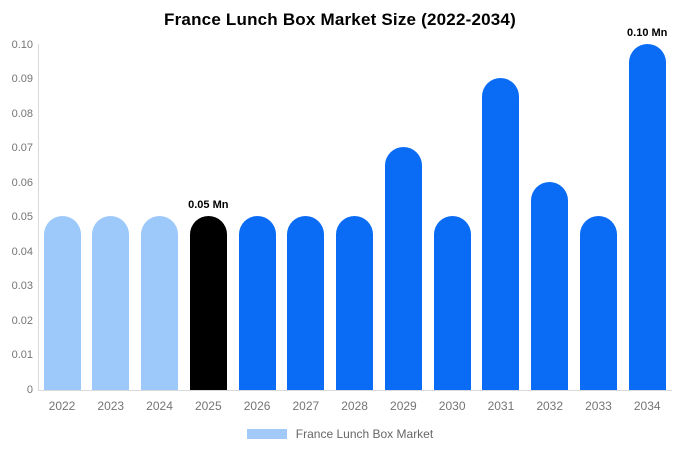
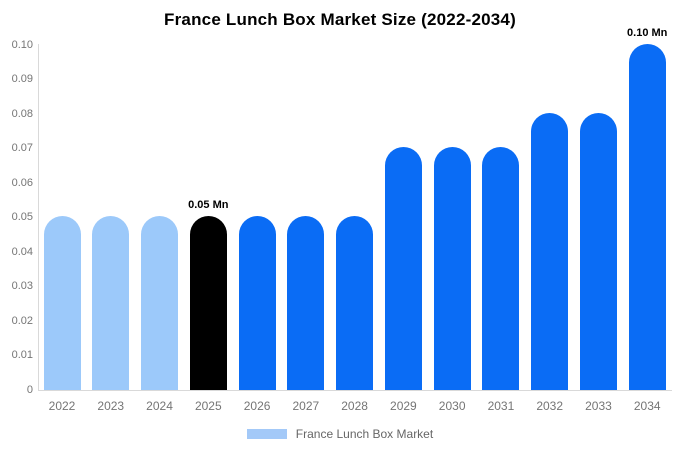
2030: 0.05 -> 0.07
2031: 0.09 -> 0.07
2032: 0.06 -> 0.08
2033: 0.05 -> 0.08
